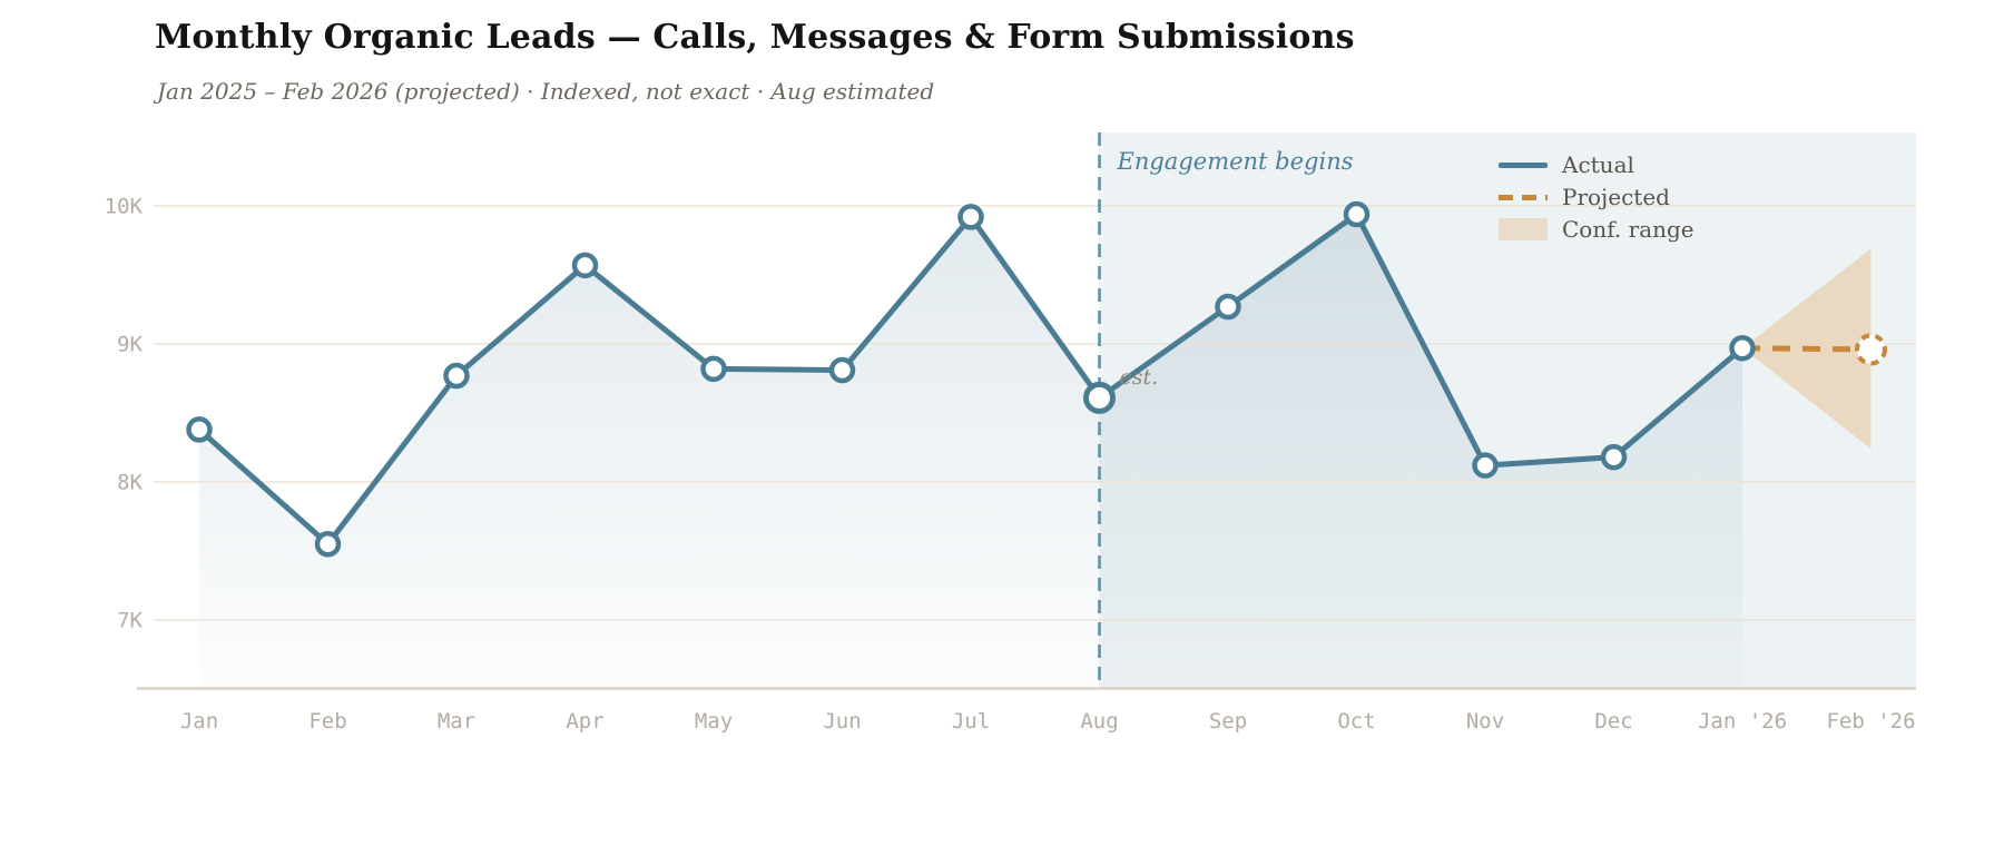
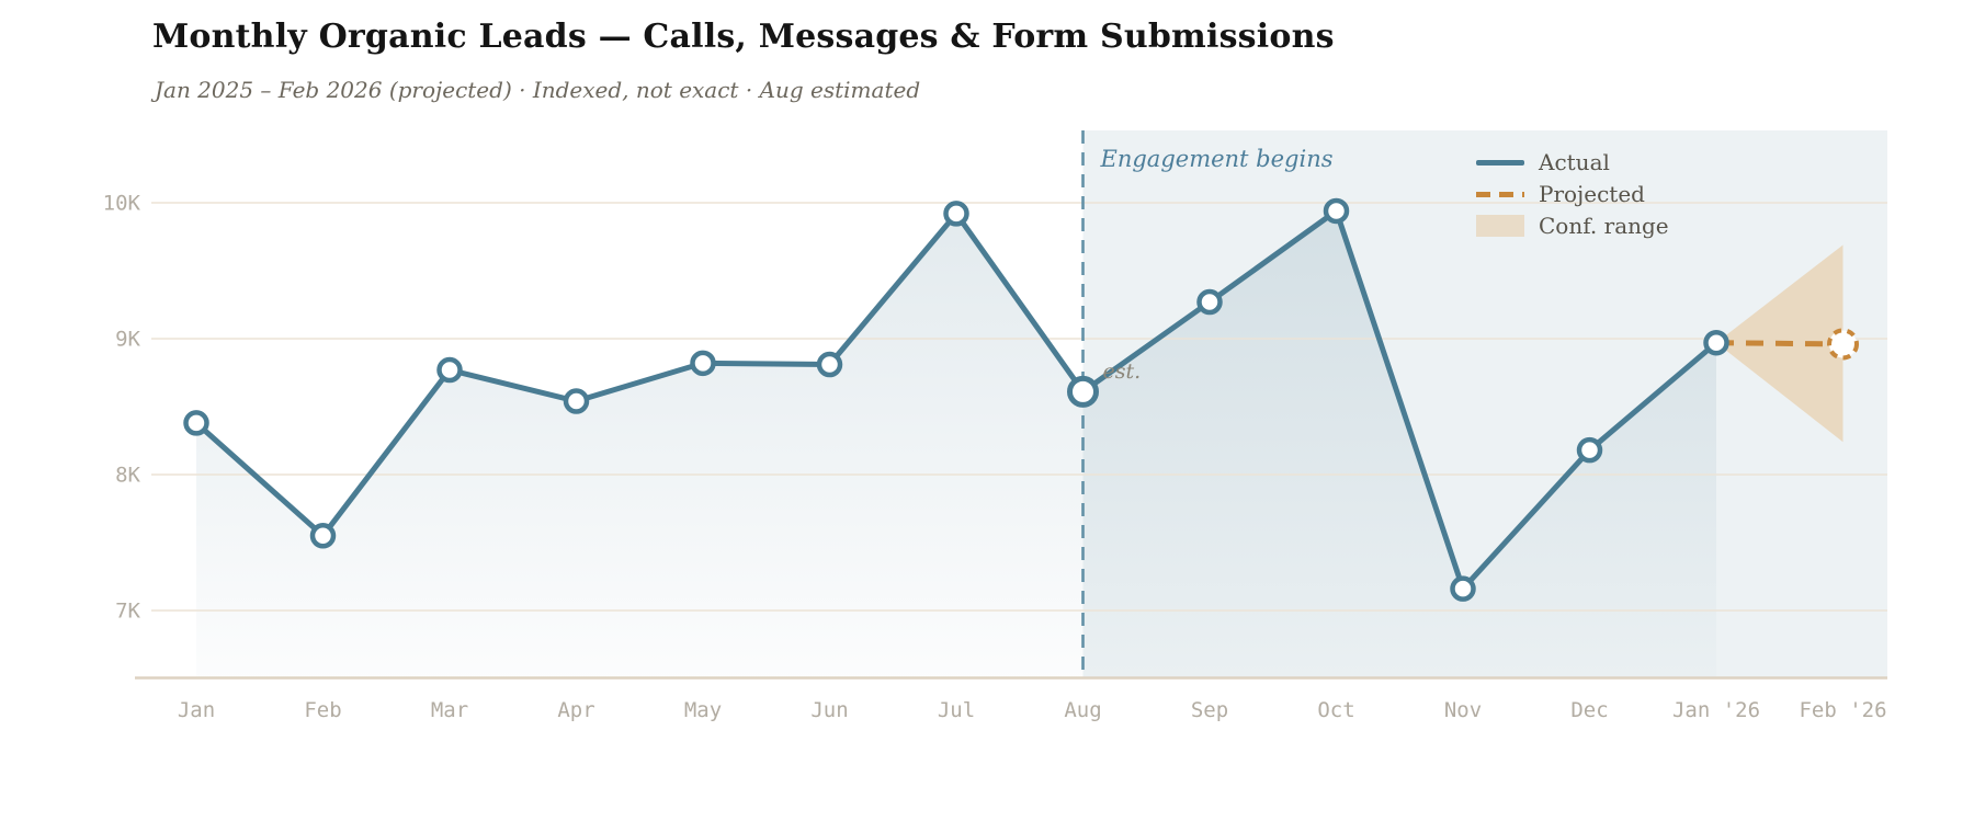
Actual/Apr: 9.57K -> 8.54K
Actual/Nov: 8.12K -> 7.16K
